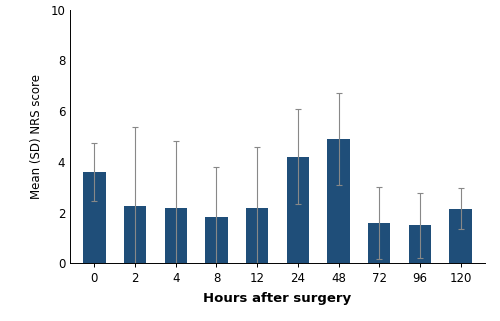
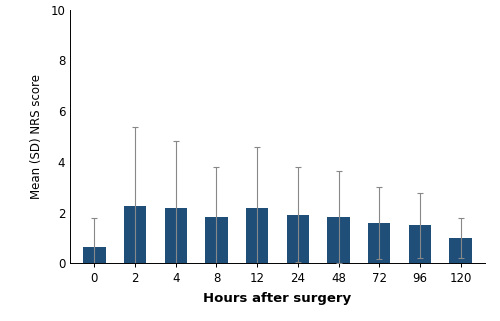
0: 3.60 -> 0.65
24: 4.20 -> 1.92
48: 4.90 -> 1.83
120: 2.15 -> 1.00
